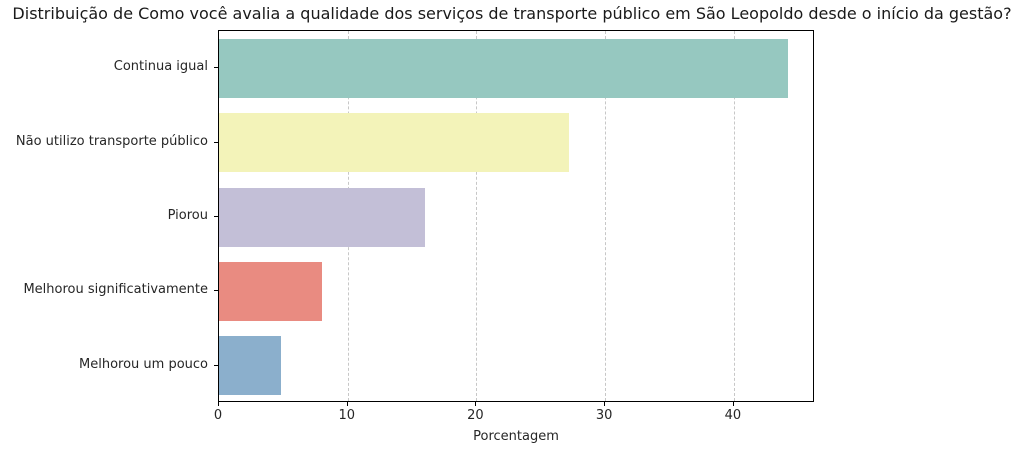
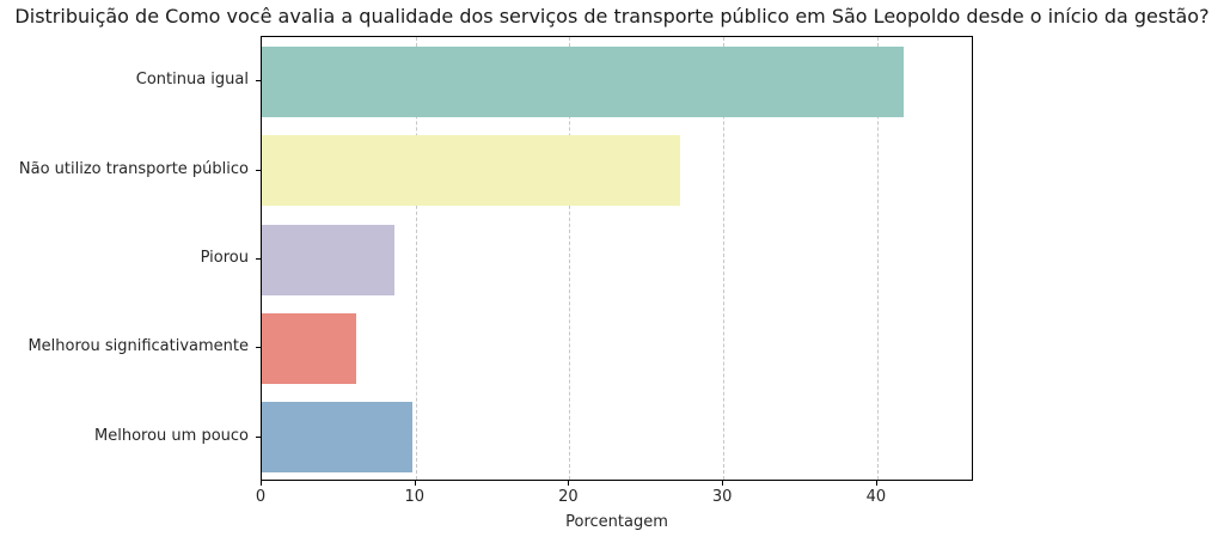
Continua igual: 44.2 -> 41.7
Piorou: 16.0 -> 8.6
Melhorou significativamente: 8.0 -> 6.1
Melhorou um pouco: 4.8 -> 9.8
